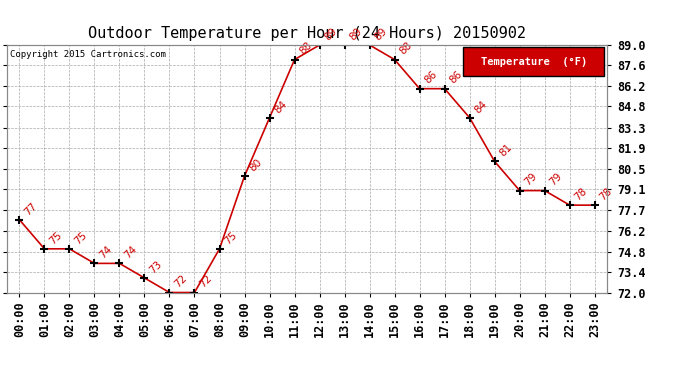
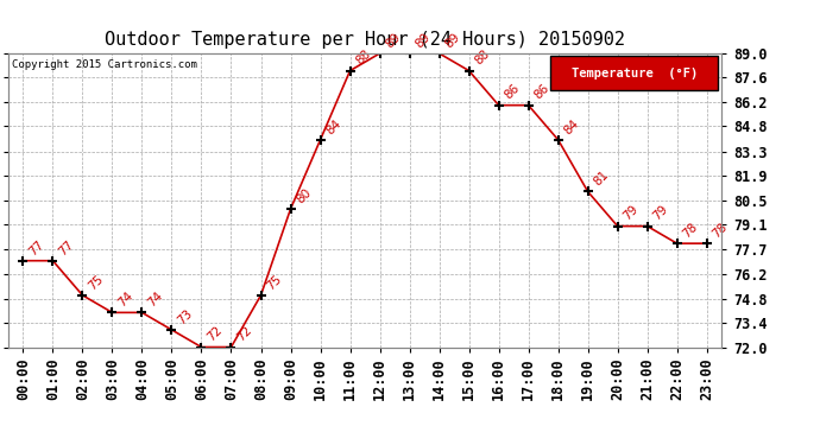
01:00: 75 -> 77
